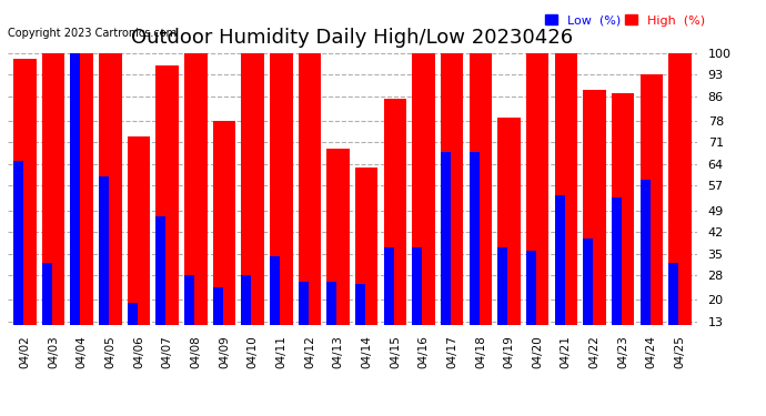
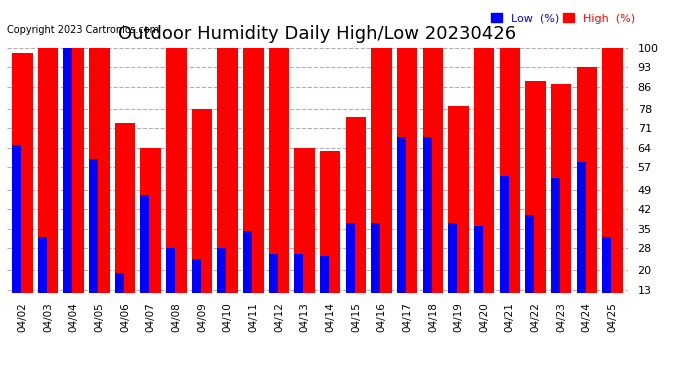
High (%)/04/07: 96 -> 64
High (%)/04/13: 69 -> 64
High (%)/04/15: 85 -> 75
